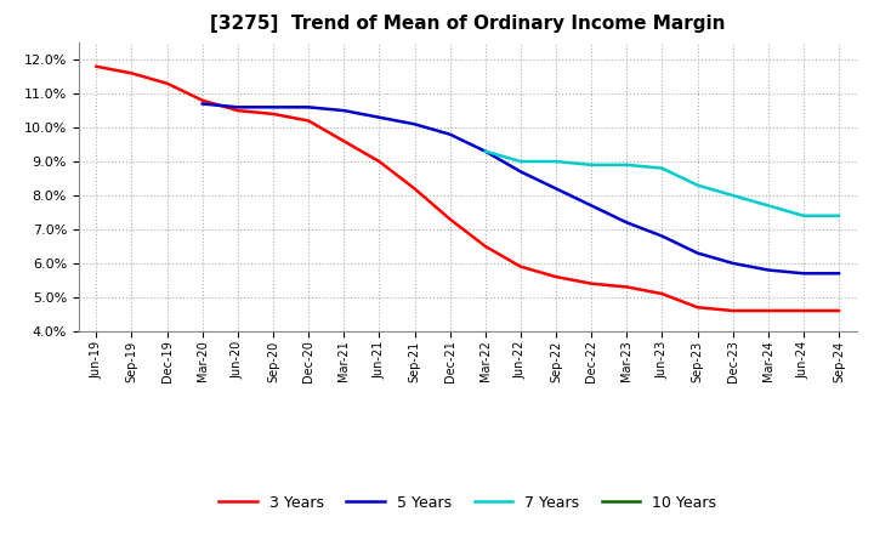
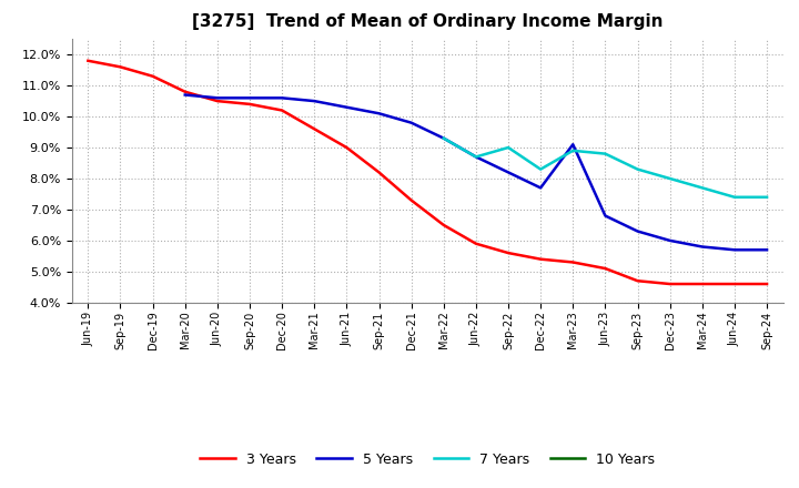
7 Years/Jun-22: 9.0% -> 8.7%
7 Years/Dec-22: 8.9% -> 8.3%
5 Years/Mar-23: 7.2% -> 9.1%
